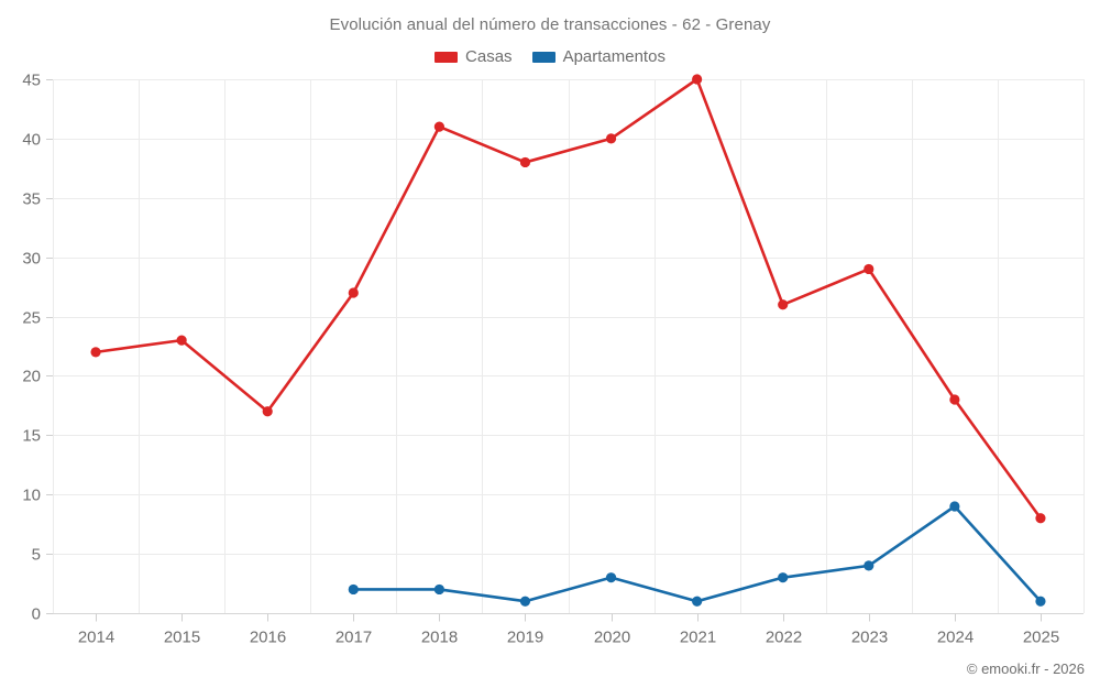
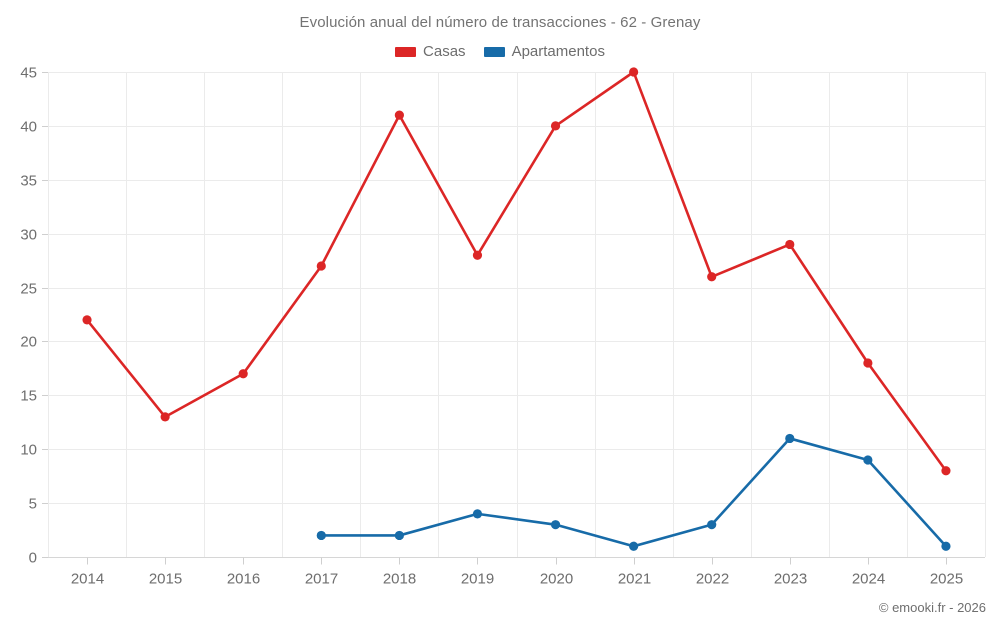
Casas/2015: 23 -> 13
Casas/2019: 38 -> 28
Apartamentos/2019: 1 -> 4
Apartamentos/2023: 4 -> 11
